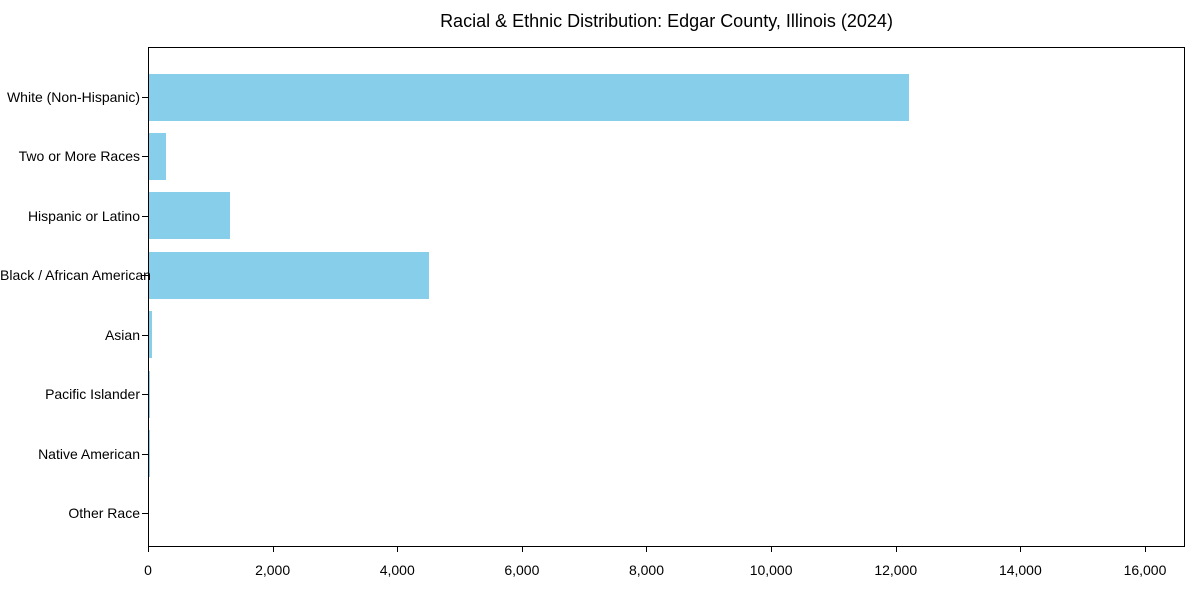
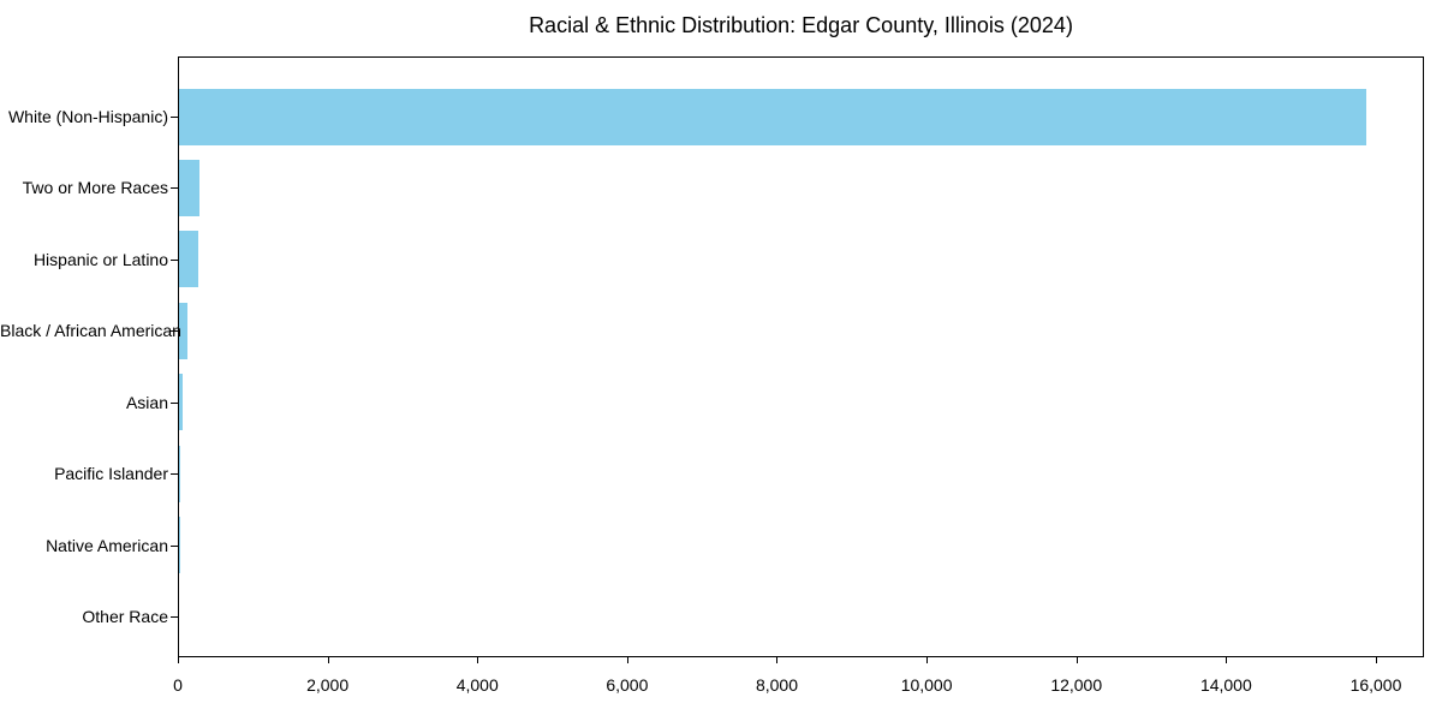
White (Non-Hispanic): 12200 -> 15800
Hispanic or Latino: 1300 -> 200
Black / African American: 4500 -> 100
